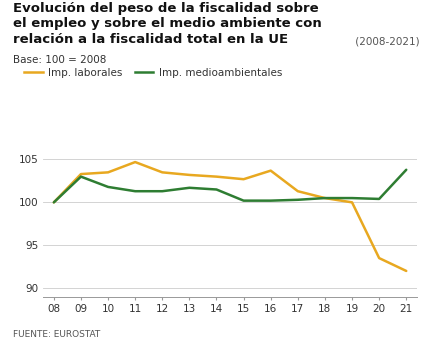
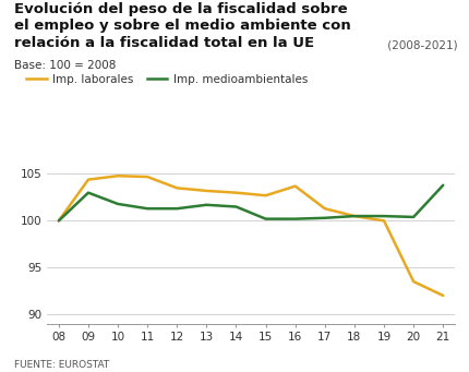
Imp. laborales/09: 103.3 -> 104.4
Imp. laborales/10: 103.5 -> 104.8
